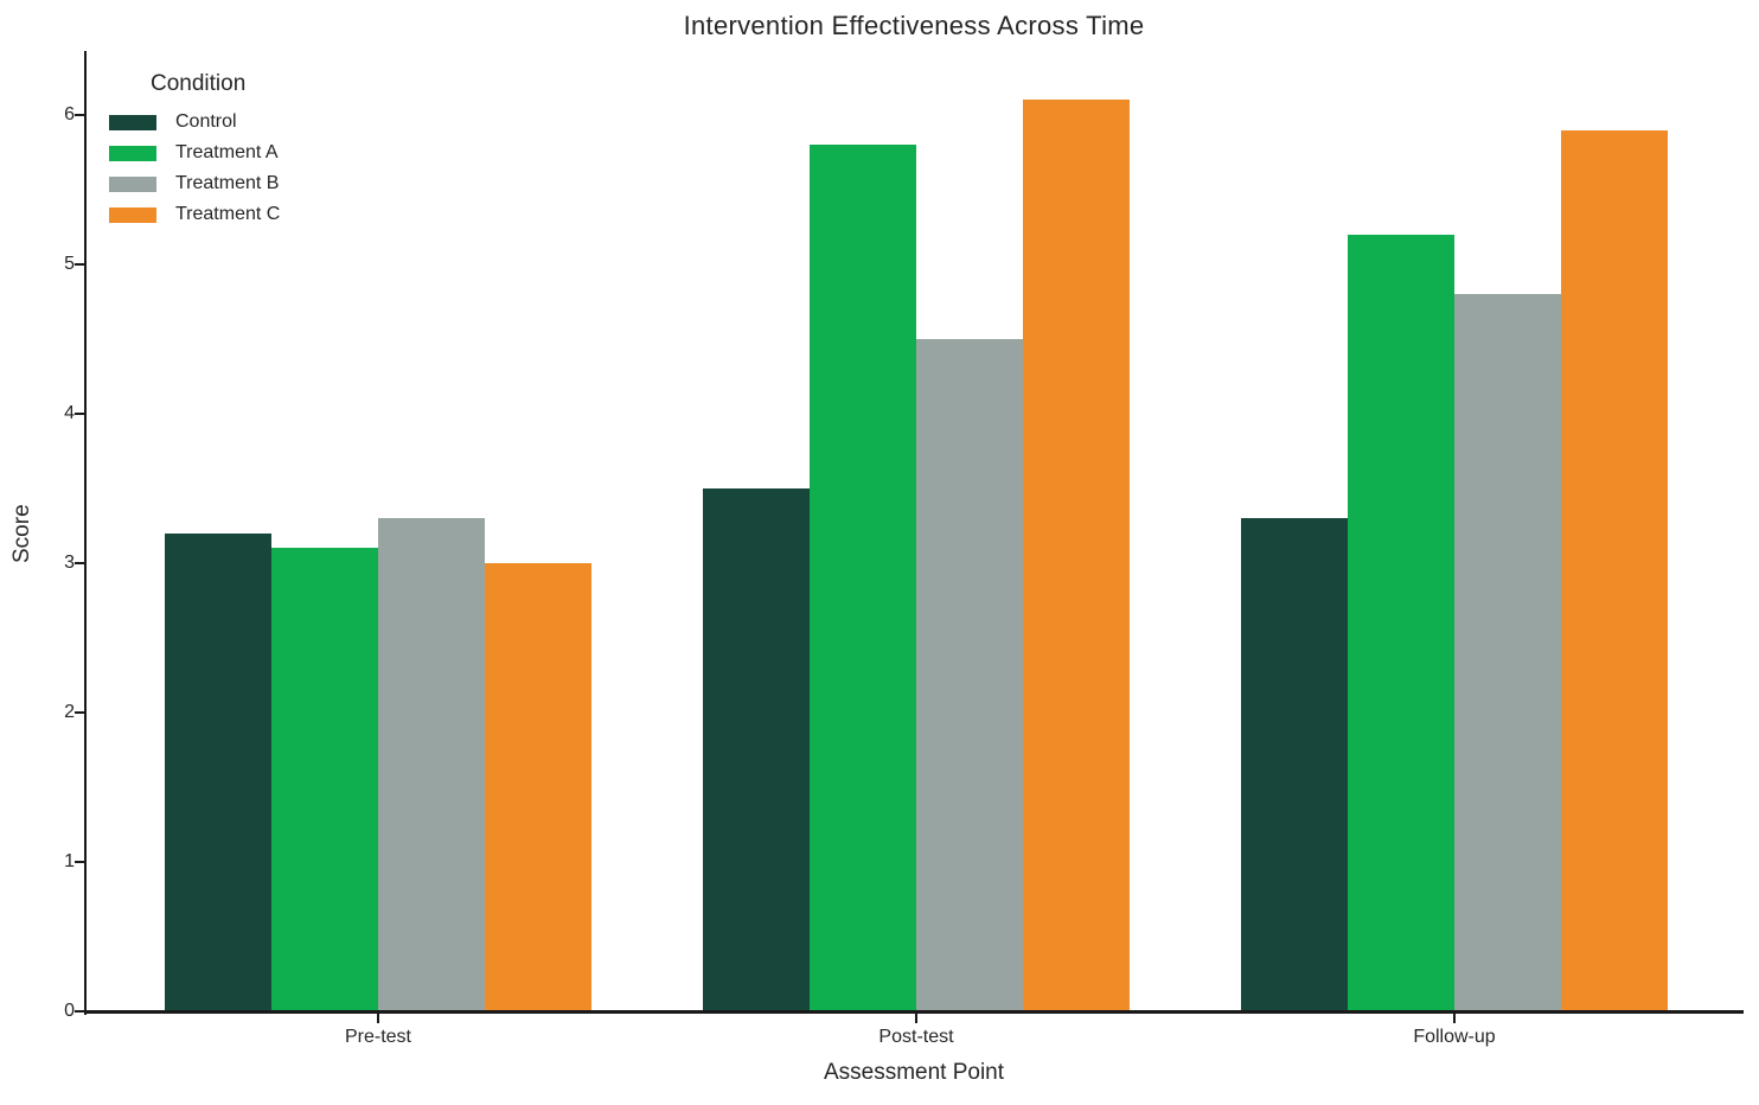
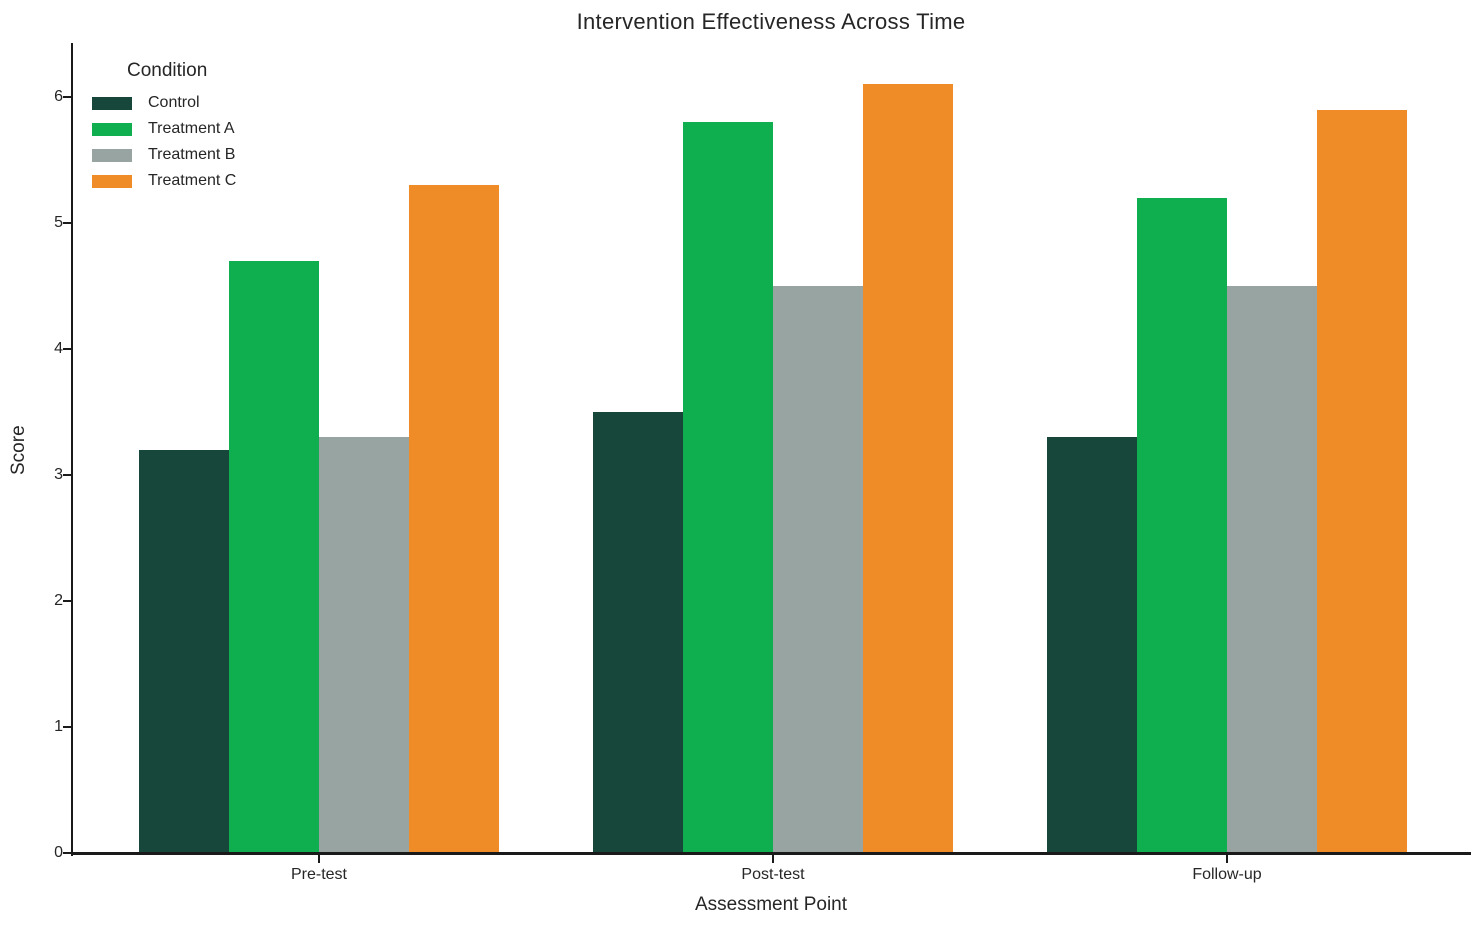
Treatment A/Pre-test: 3.1 -> 4.7
Treatment C/Pre-test: 3.0 -> 5.3
Treatment B/Follow-up: 4.8 -> 4.5
